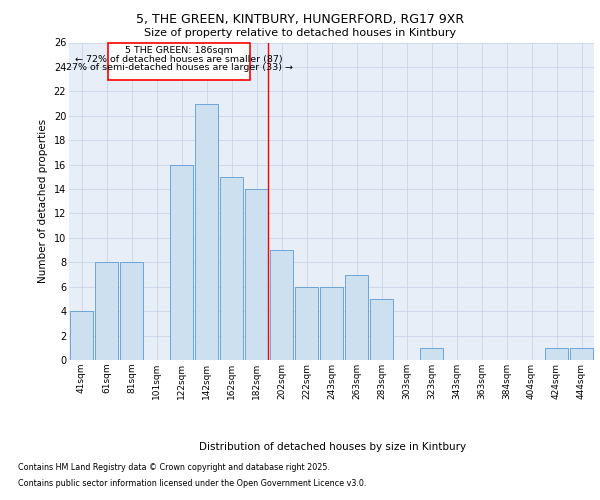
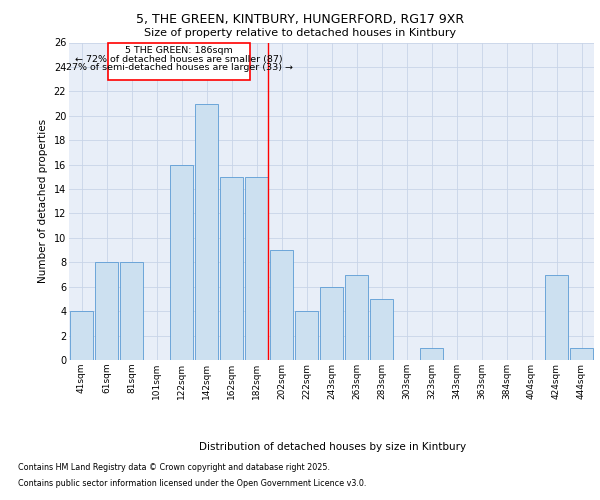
182sqm: 14 -> 15
222sqm: 6 -> 4
424sqm: 1 -> 7
